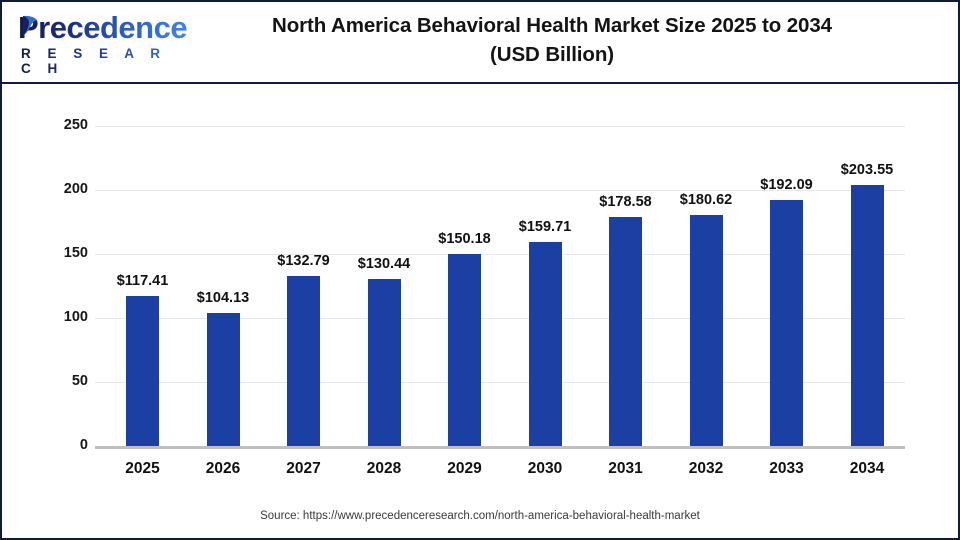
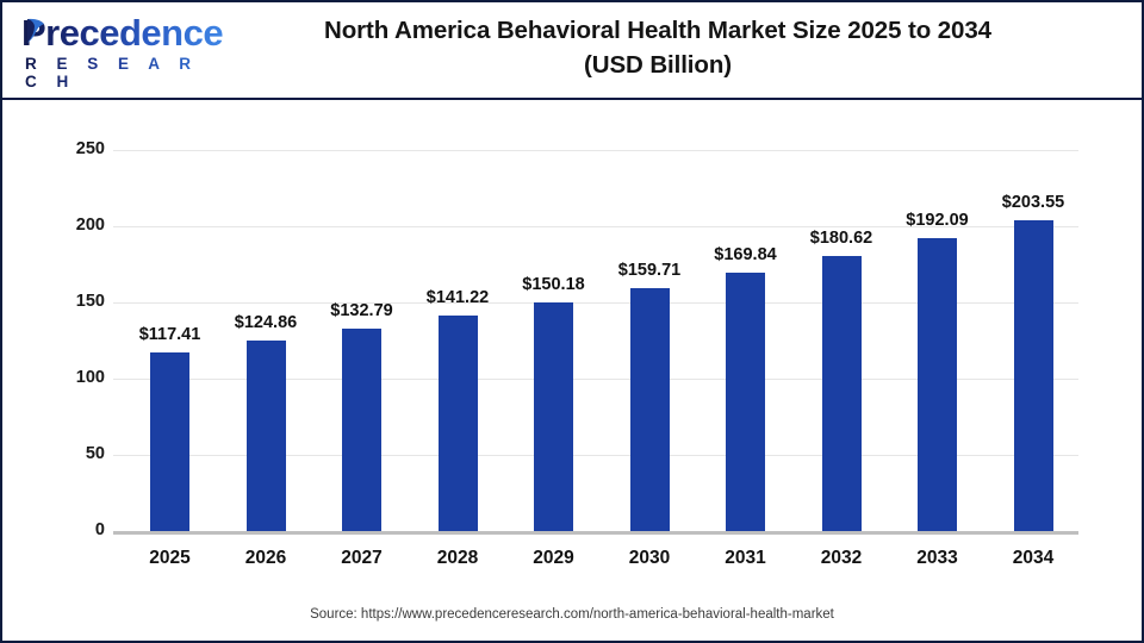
2026: $104.13 -> $124.86
2028: $130.44 -> $141.22
2031: $178.58 -> $169.84
